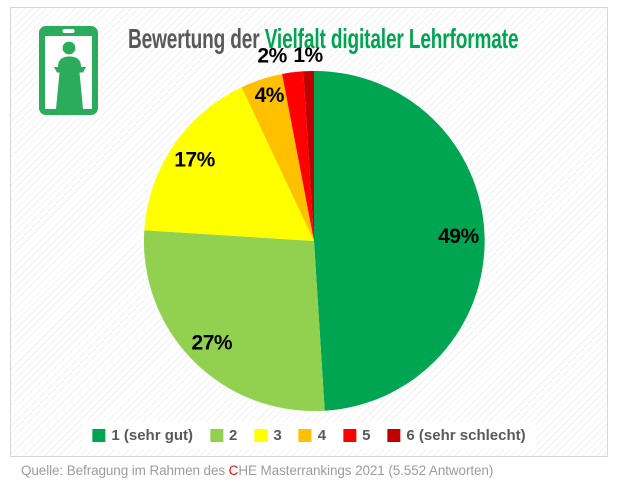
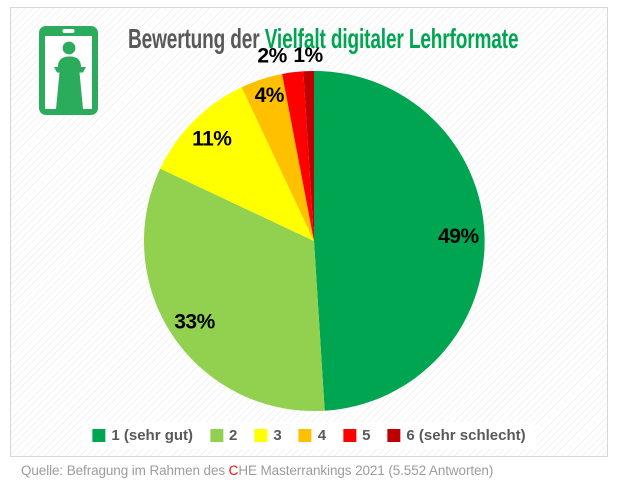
2: 27% -> 33%
3: 17% -> 11%
